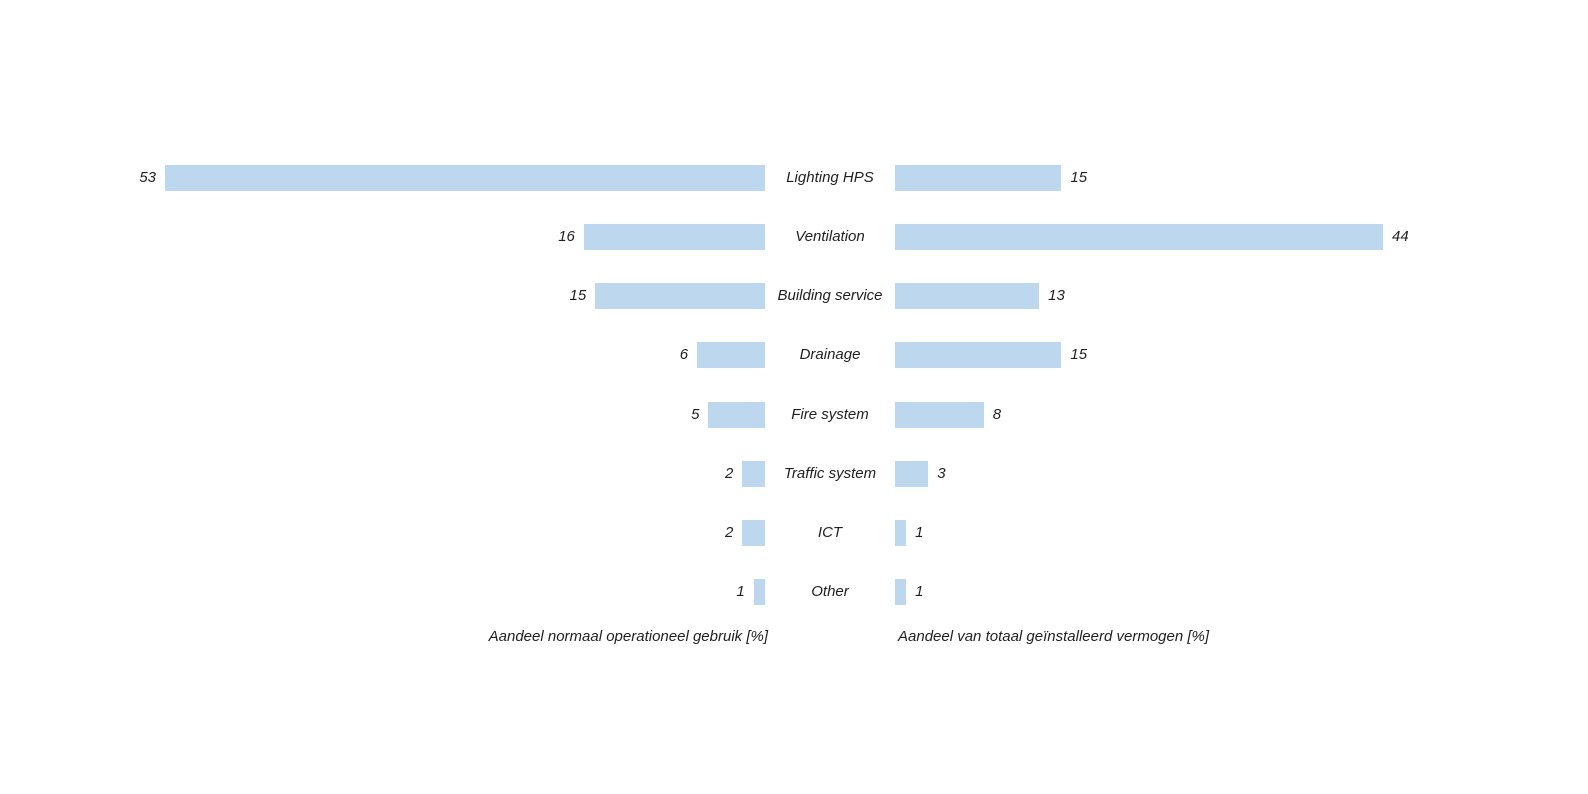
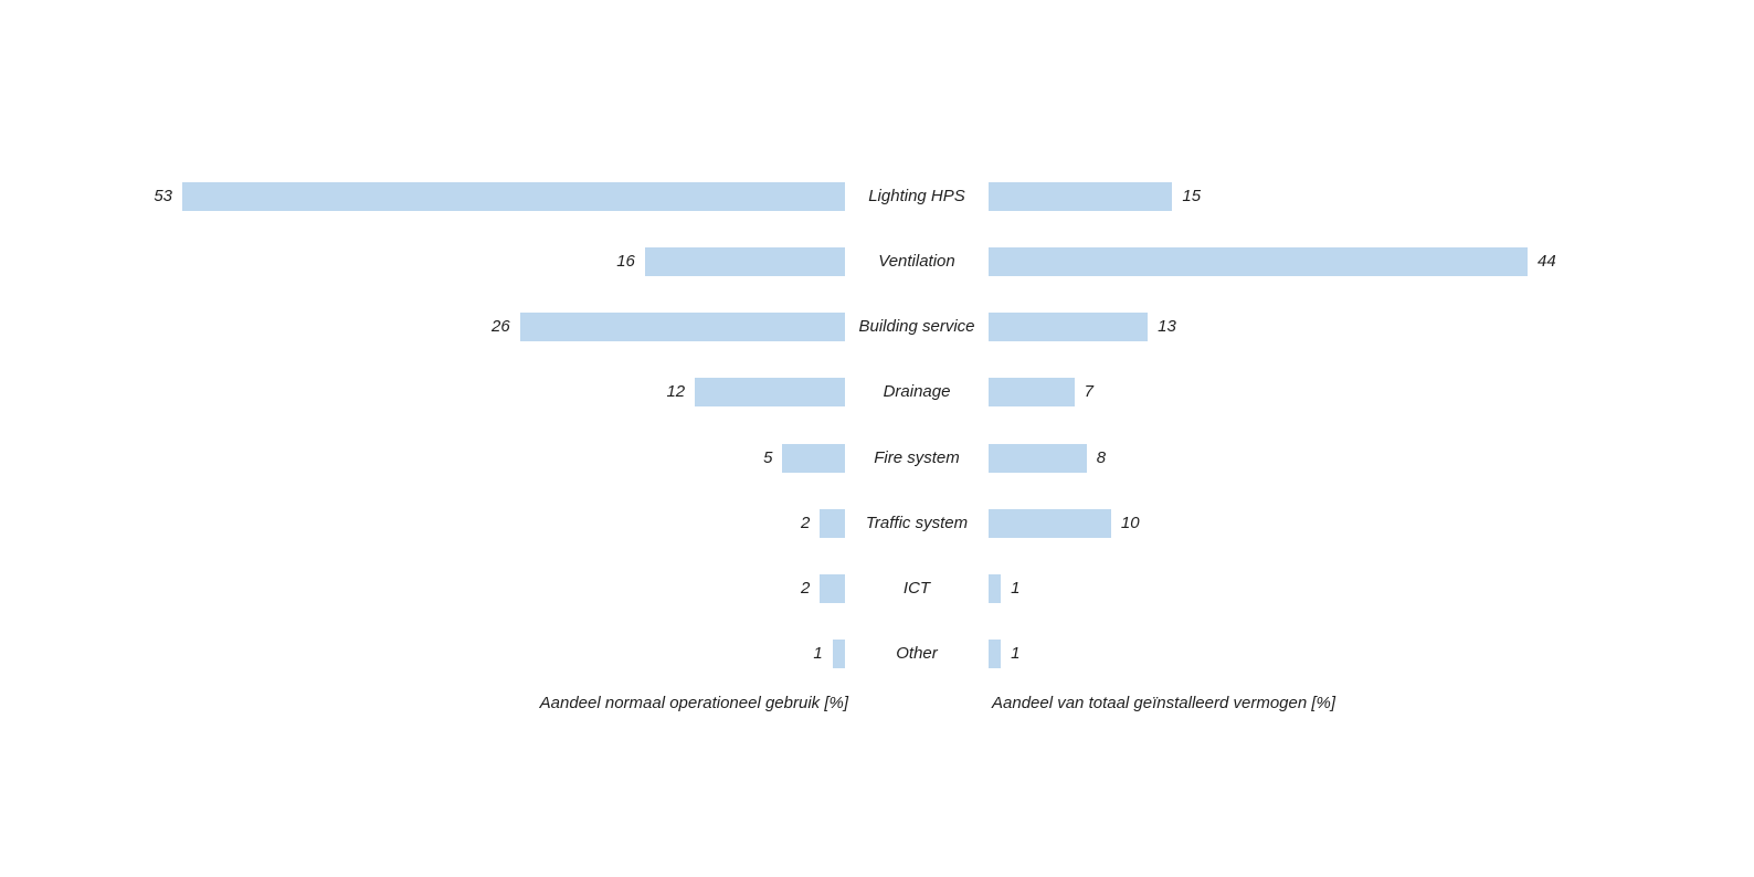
Aandeel normaal operationeel gebruik [%]/Building service: 15 -> 26
Aandeel normaal operationeel gebruik [%]/Drainage: 6 -> 12
Aandeel van totaal geïnstalleerd vermogen [%]/Drainage: 15 -> 7
Aandeel van totaal geïnstalleerd vermogen [%]/Traffic system: 3 -> 10
